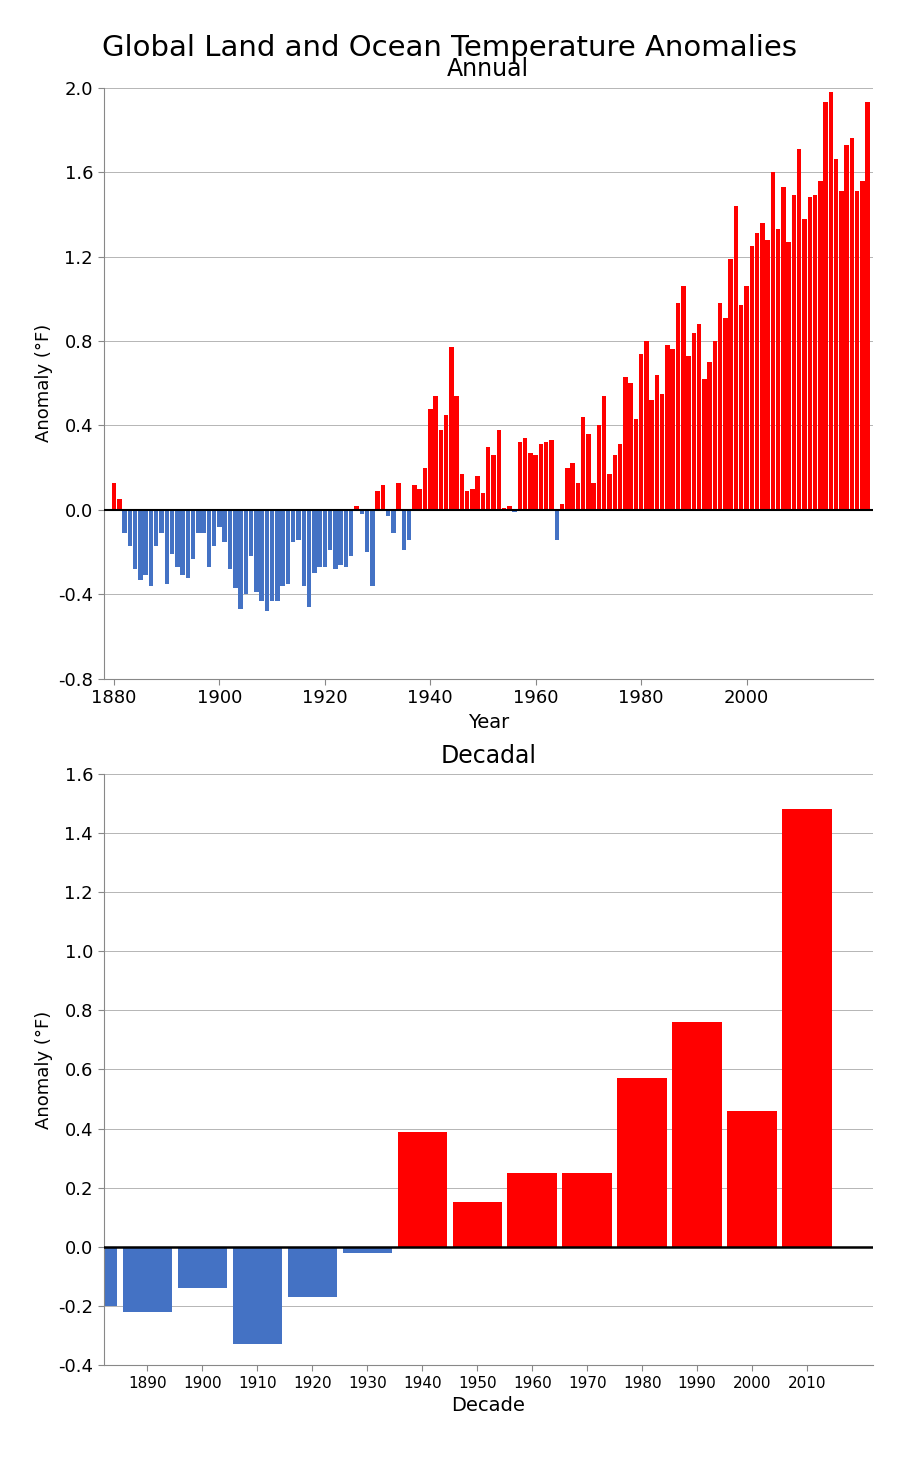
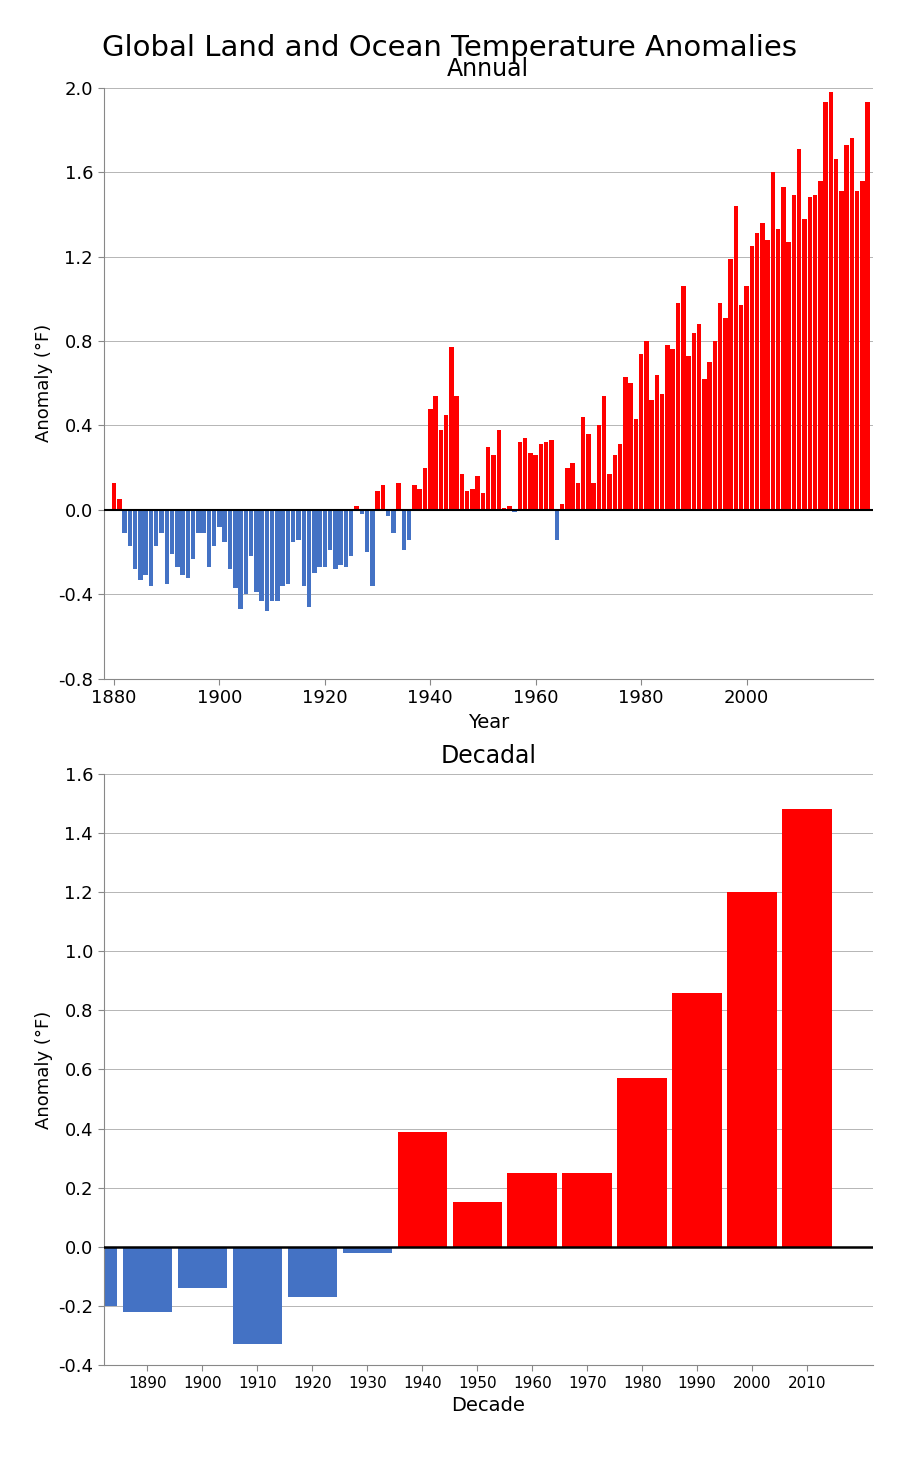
Decadal/1990: 0.76 -> 0.86
Decadal/2000: 0.46 -> 1.20
